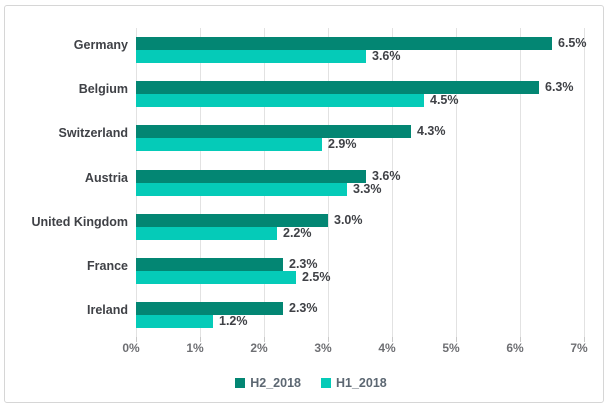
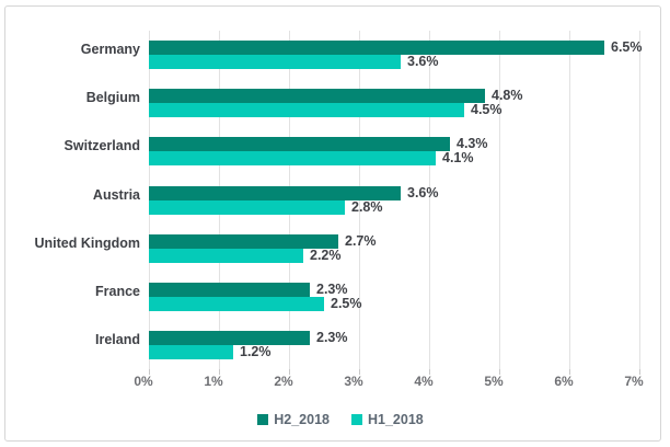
H2_2018/Belgium: 6.3% -> 4.8%
H1_2018/Switzerland: 2.9% -> 4.1%
H1_2018/Austria: 3.3% -> 2.8%
H2_2018/United Kingdom: 3.0% -> 2.7%
